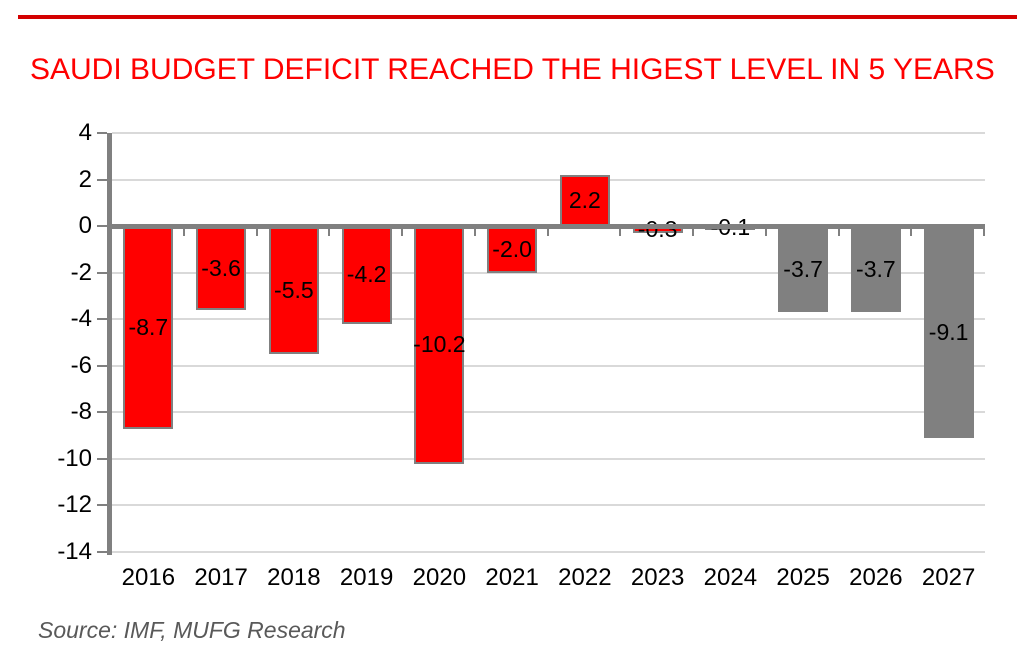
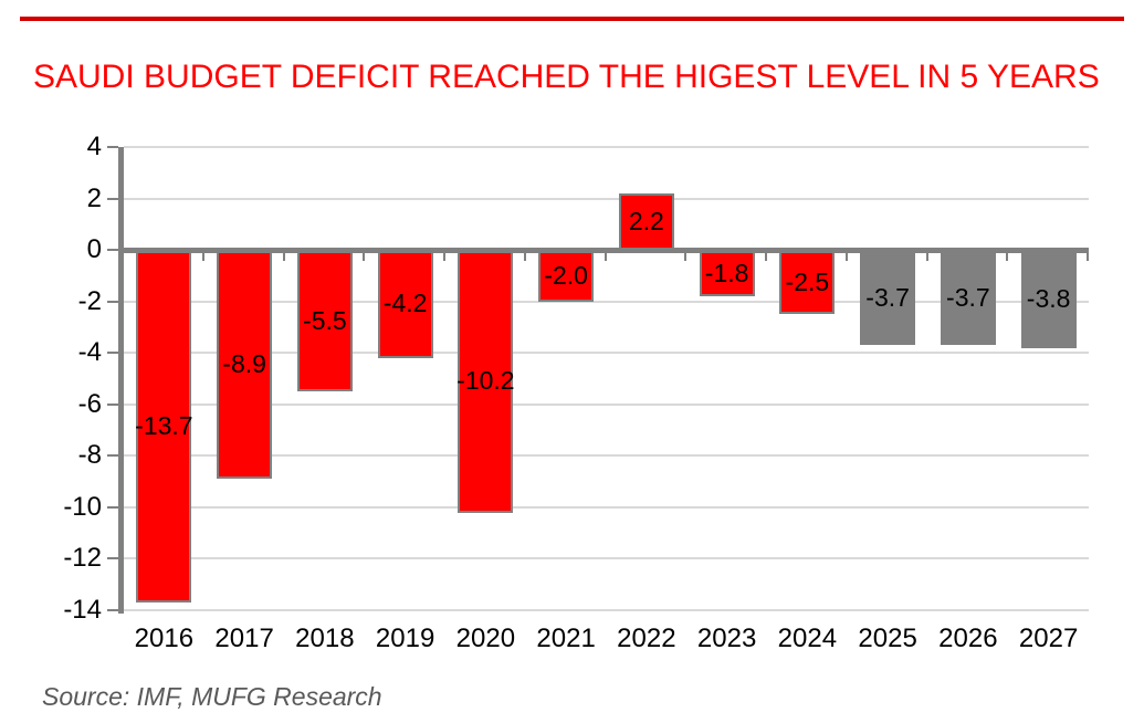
2016: -8.7 -> -13.7
2017: -3.6 -> -8.9
2023: -0.3 -> -1.8
2024: -0.1 -> -2.5
2027: -9.1 -> -3.8
